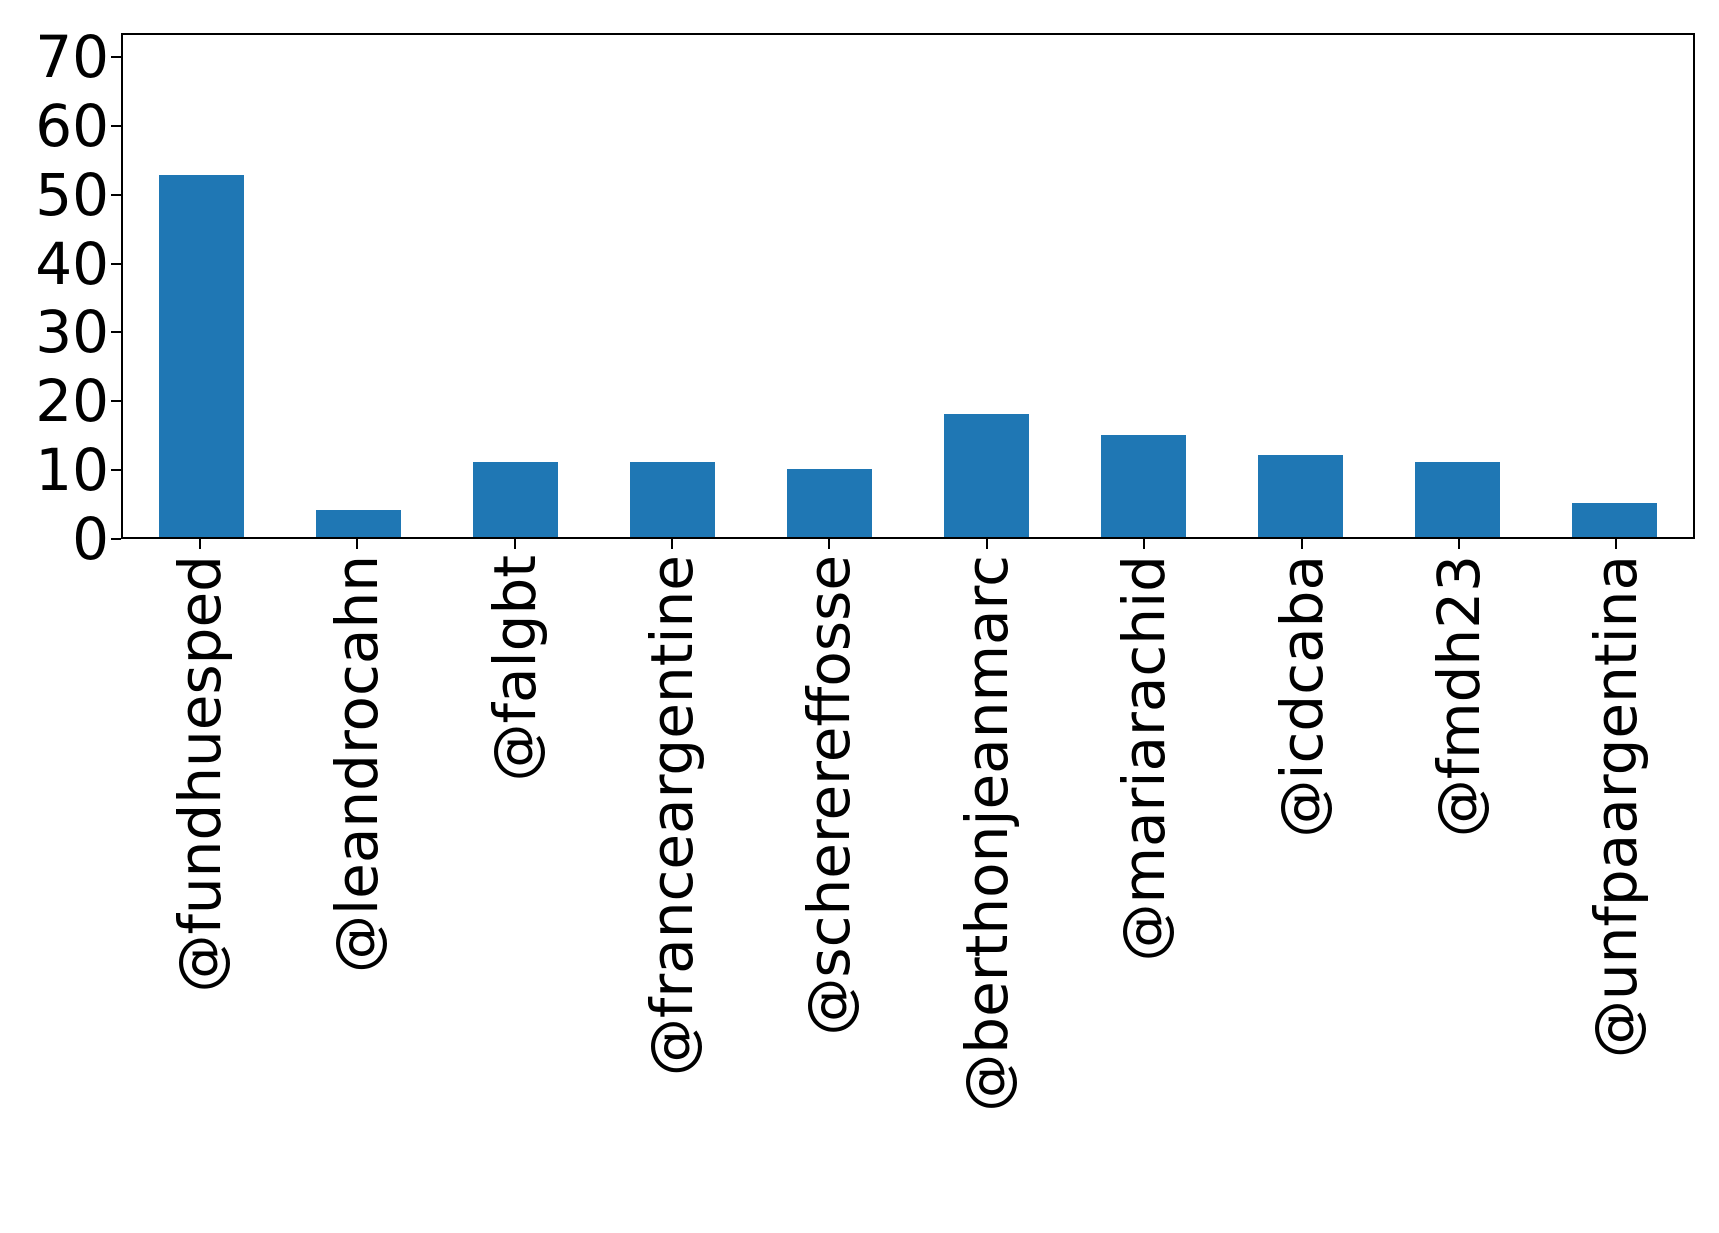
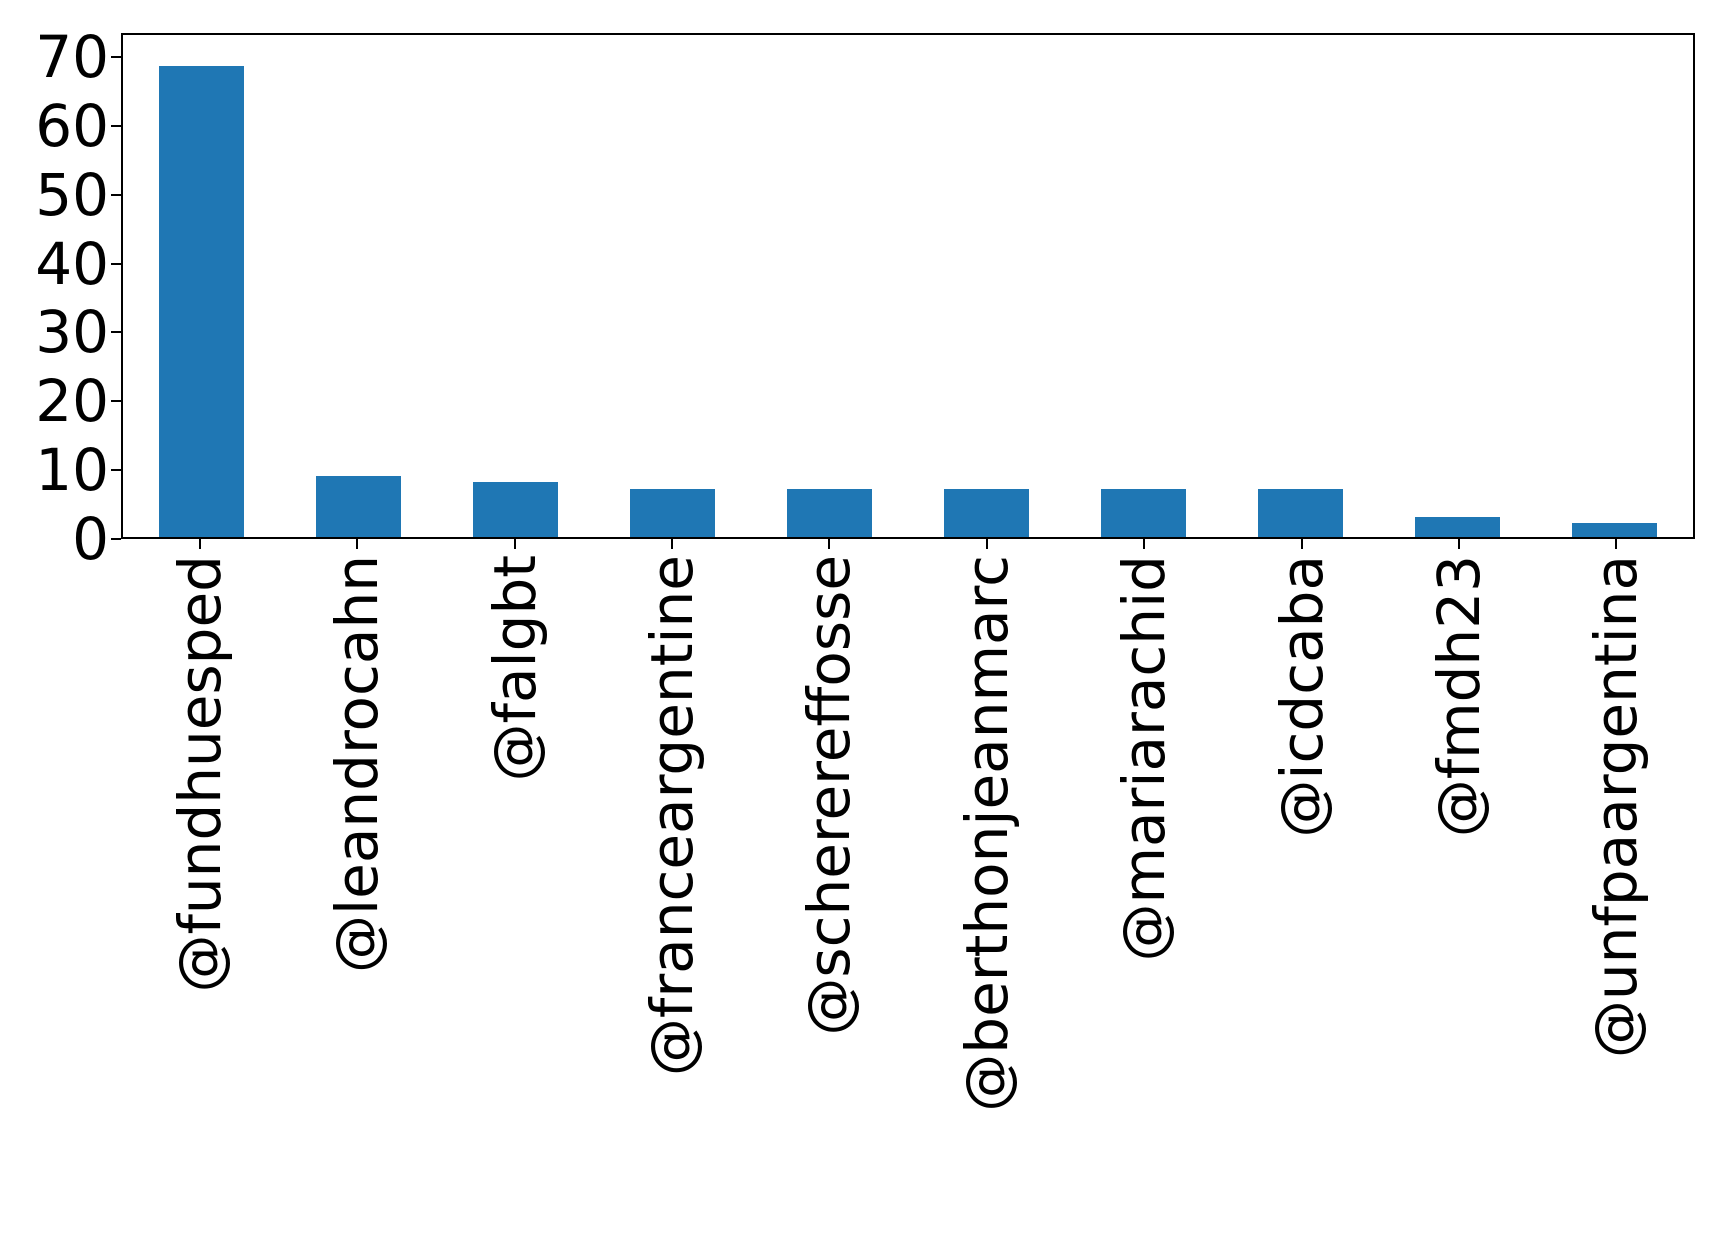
@fundhuesped: 53 -> 69
@leandrocahn: 4 -> 9
@falgbt: 11 -> 8
@franceargentine: 11 -> 7
@scherereffosse: 10 -> 7
@berthonjeanmarc: 18 -> 7
@mariarachid: 15 -> 7
@icdcaba: 12 -> 7
@fmdh23: 11 -> 3
@unfpaargentina: 5 -> 2
